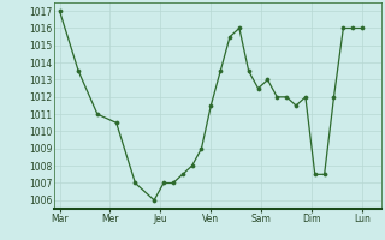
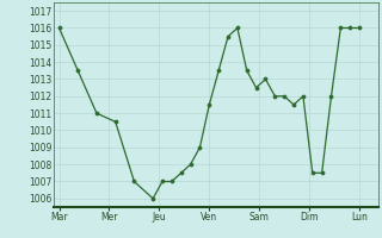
Mar: 1017.0 -> 1016.0
